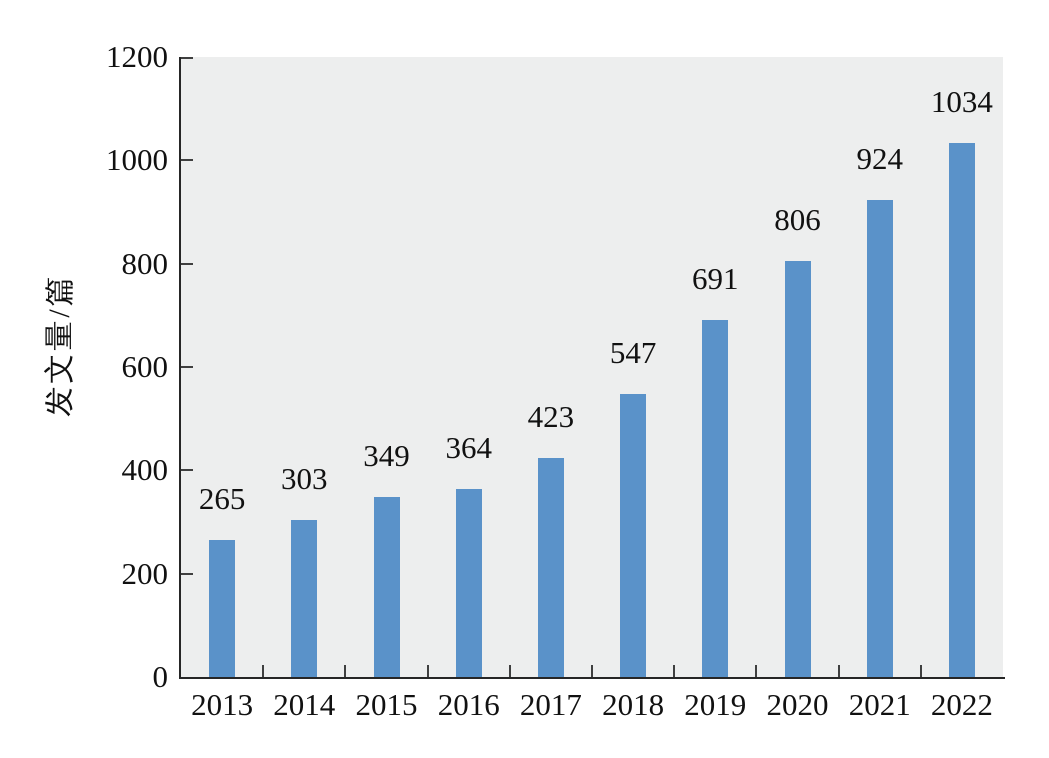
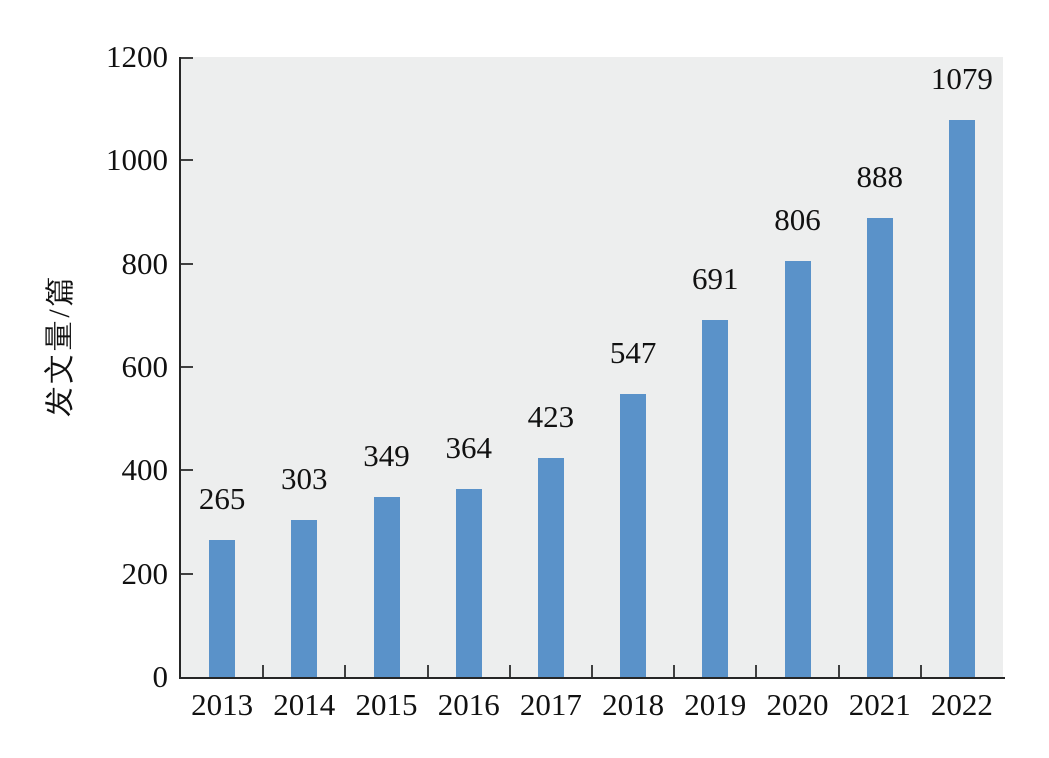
2021: 924 -> 888
2022: 1034 -> 1079
